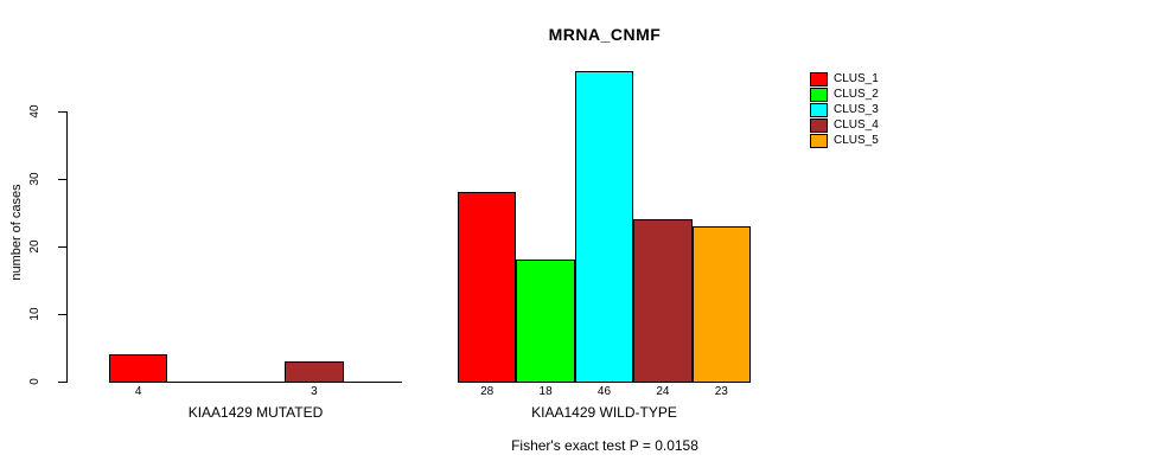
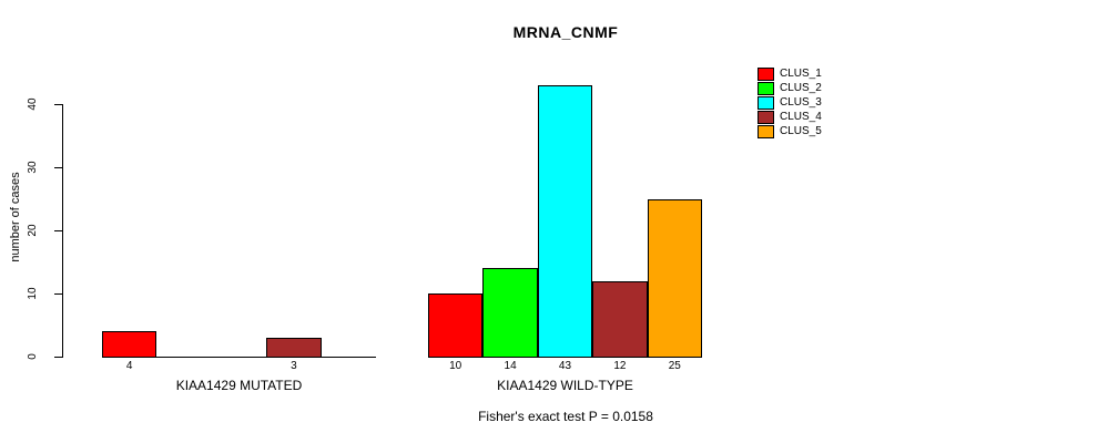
CLUS_1/KIAA1429 WILD-TYPE: 28 -> 10
CLUS_2/KIAA1429 WILD-TYPE: 18 -> 14
CLUS_3/KIAA1429 WILD-TYPE: 46 -> 43
CLUS_4/KIAA1429 WILD-TYPE: 24 -> 12
CLUS_5/KIAA1429 WILD-TYPE: 23 -> 25
